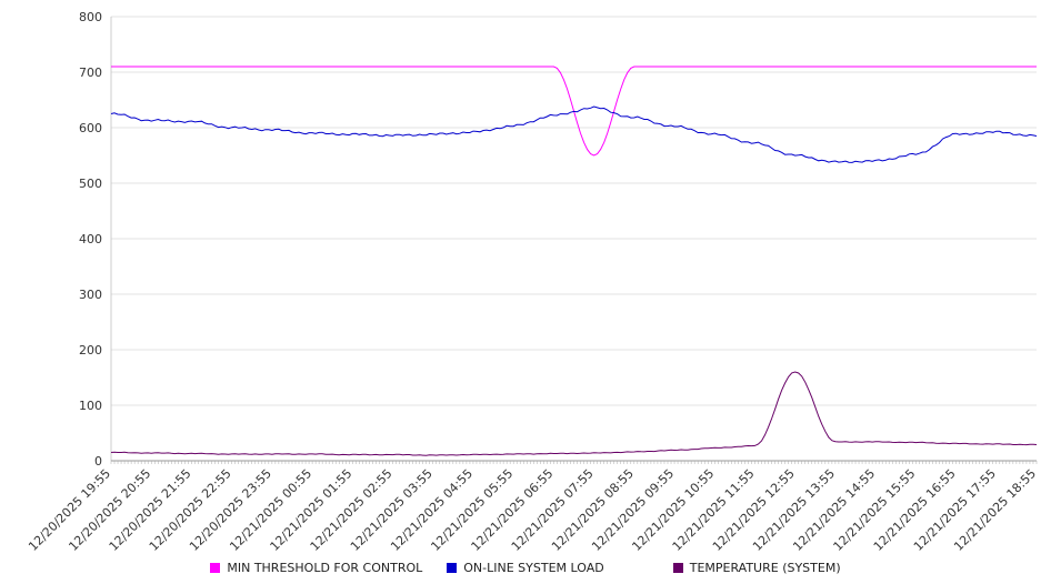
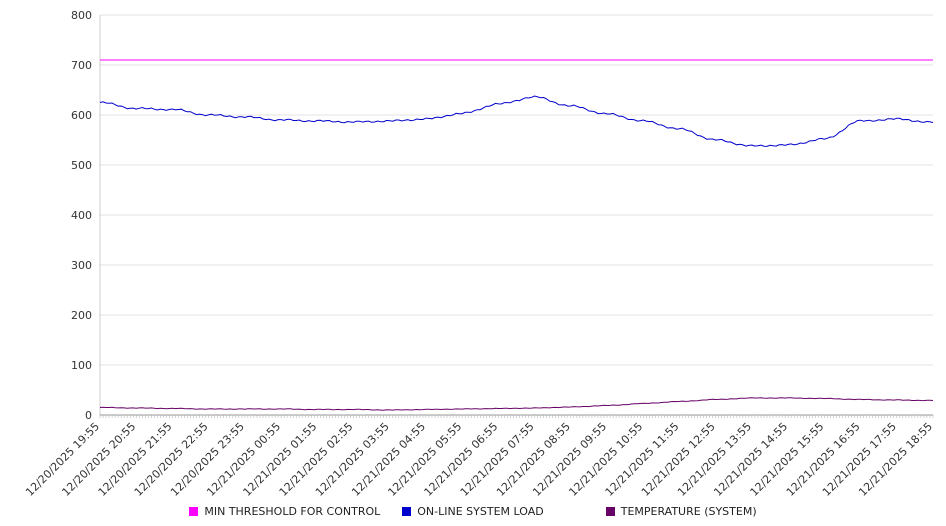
MIN THRESHOLD FOR CONTROL/12/21/2025 07:55: 550 -> 710
TEMPERATURE (SYSTEM)/12/21/2025 12:55: 160 -> 30
